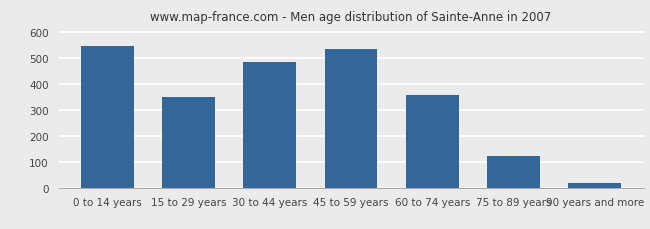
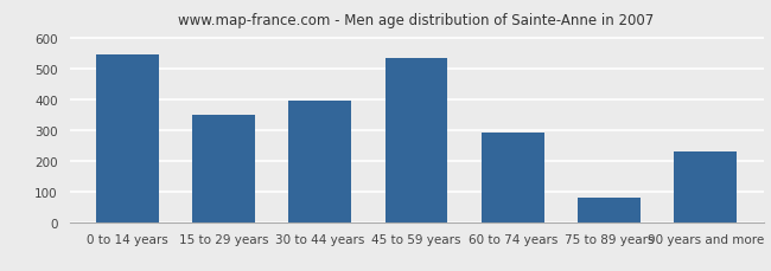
30 to 44 years: 485 -> 395
60 to 74 years: 355 -> 290
75 to 89 years: 122 -> 80
90 years and more: 18 -> 230
